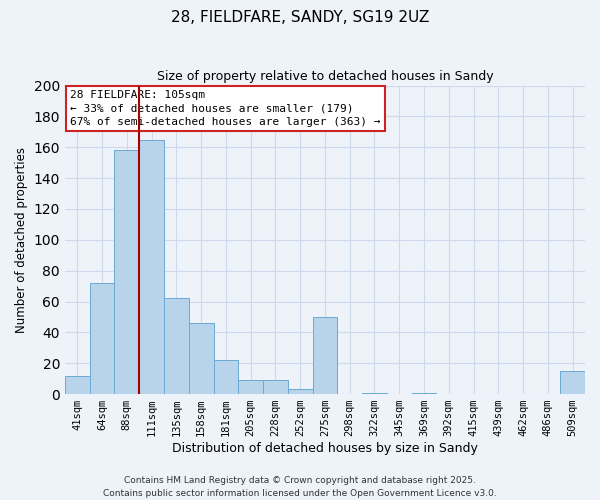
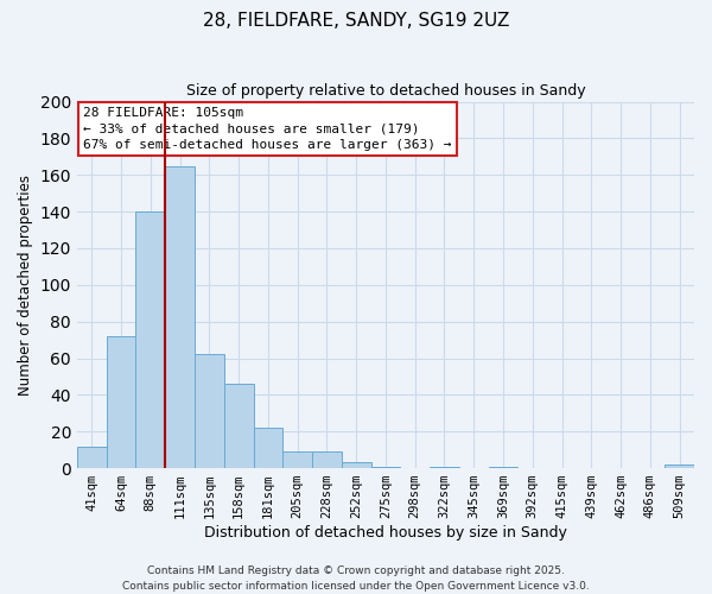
88sqm: 158 -> 140
275sqm: 50 -> 1
509sqm: 15 -> 2
